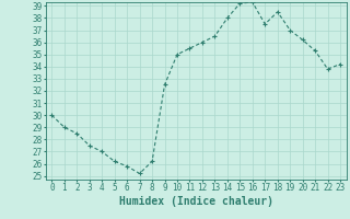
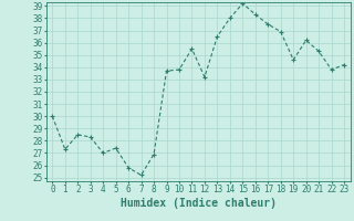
1: 29.0 -> 27.3
3: 27.5 -> 28.3
5: 26.2 -> 27.4
8: 26.2 -> 26.9
9: 32.5 -> 33.7
10: 35.0 -> 33.8
12: 36.0 -> 33.2
16: 39.3 -> 38.3
18: 38.5 -> 36.9
19: 37.0 -> 34.6
